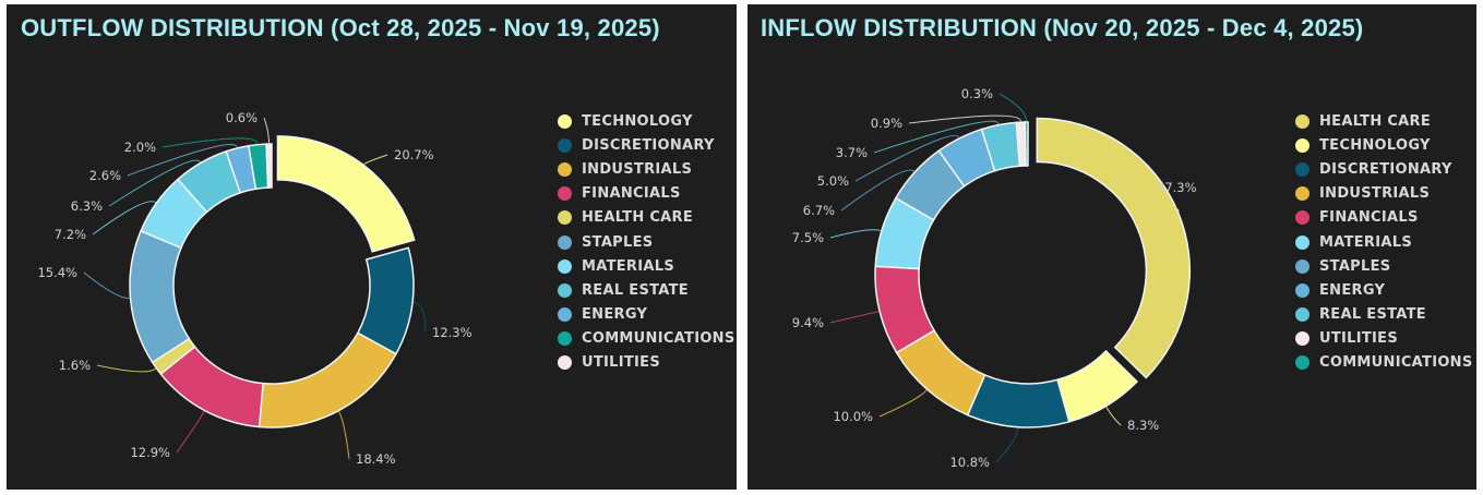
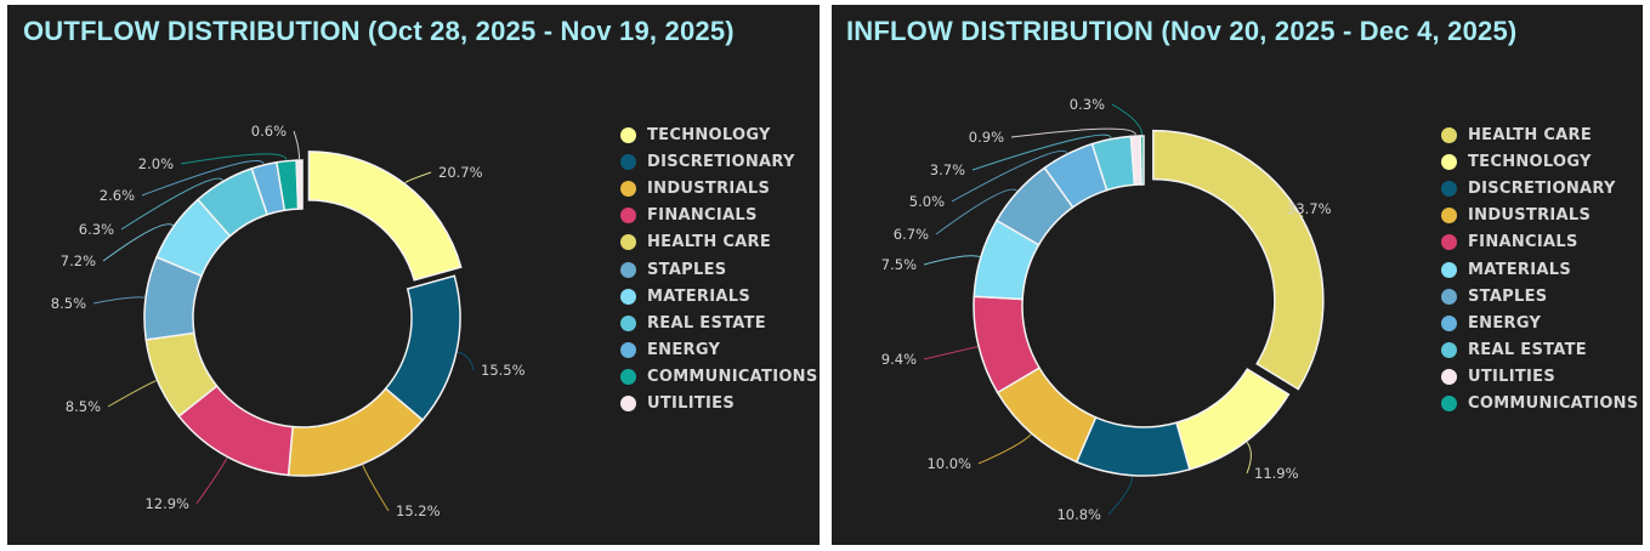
OUTFLOW DISTRIBUTION (Oct 28, 2025 - Nov 19, 2025)/DISCRETIONARY: 12.3% -> 15.5%
OUTFLOW DISTRIBUTION (Oct 28, 2025 - Nov 19, 2025)/INDUSTRIALS: 18.4% -> 15.2%
OUTFLOW DISTRIBUTION (Oct 28, 2025 - Nov 19, 2025)/HEALTH CARE: 1.6% -> 8.5%
OUTFLOW DISTRIBUTION (Oct 28, 2025 - Nov 19, 2025)/STAPLES: 15.4% -> 8.5%
INFLOW DISTRIBUTION (Nov 20, 2025 - Dec 4, 2025)/HEALTH CARE: 37.3% -> 33.7%
INFLOW DISTRIBUTION (Nov 20, 2025 - Dec 4, 2025)/TECHNOLOGY: 8.3% -> 11.9%
